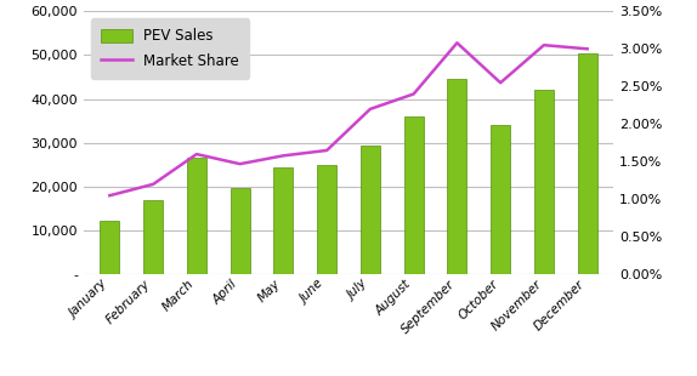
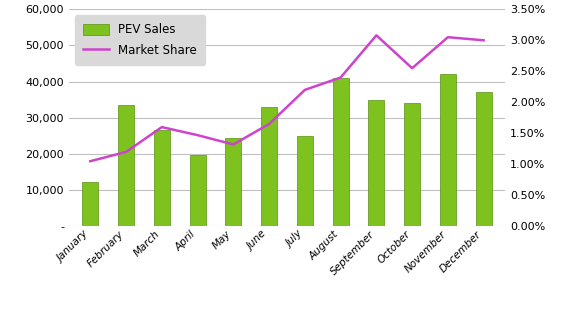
PEV Sales/February: 17,000 -> 33,500
Market Share/May: 1.58% -> 1.32%
PEV Sales/June: 25,000 -> 33,000
PEV Sales/July: 29,500 -> 25,000
PEV Sales/August: 36,000 -> 41,000
PEV Sales/September: 44,500 -> 35,000
PEV Sales/December: 50,500 -> 37,000
